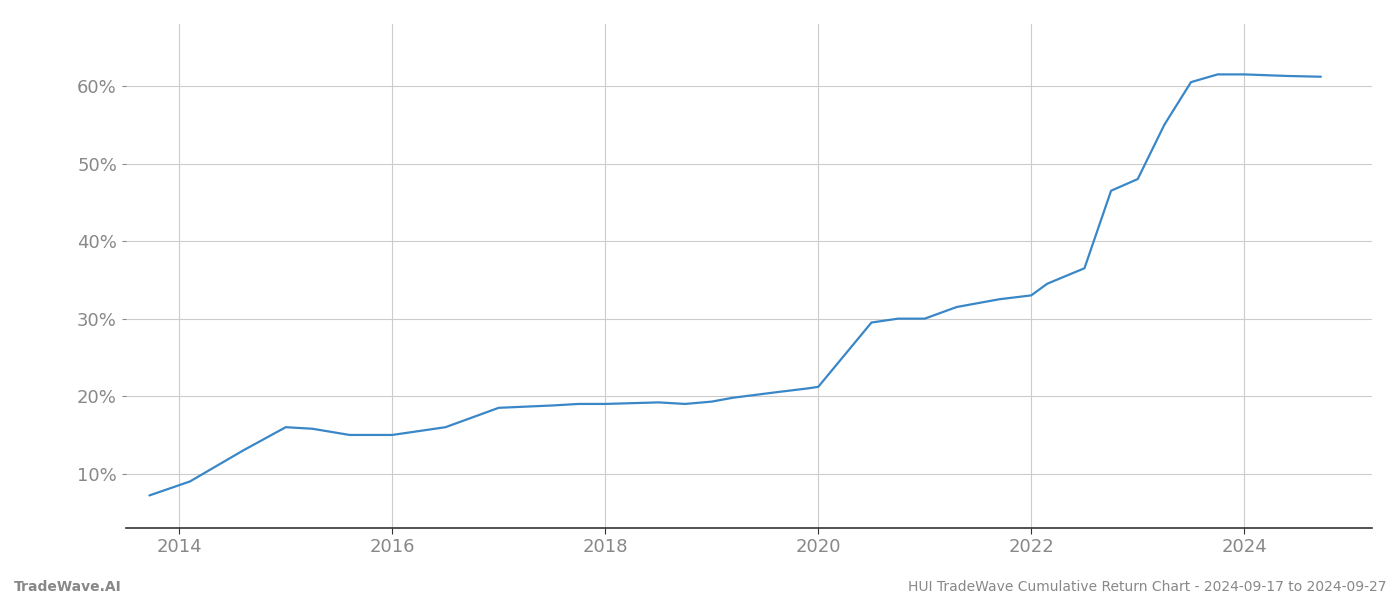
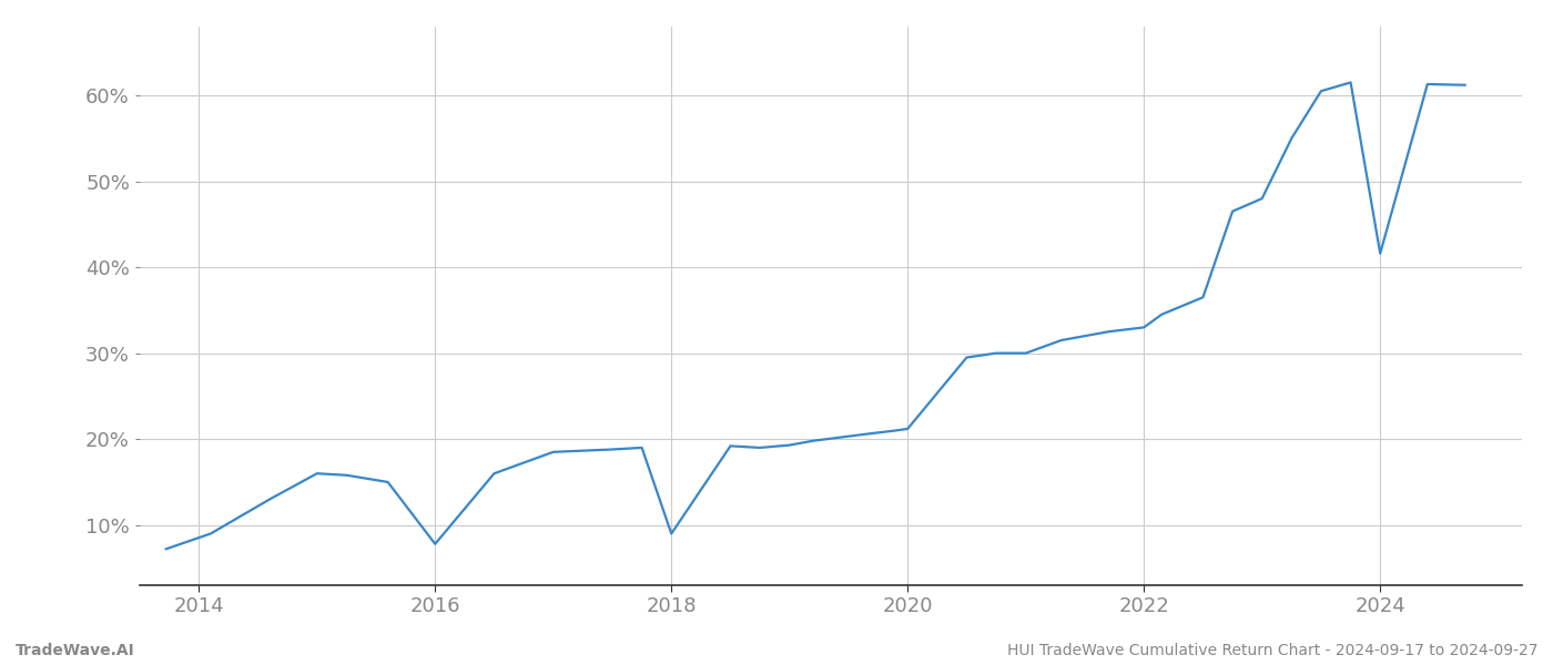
2016: 15.0% -> 7.8%
2018: 19.0% -> 9.0%
2024: 61.5% -> 41.6%
